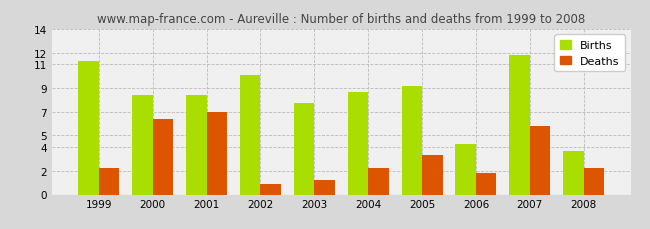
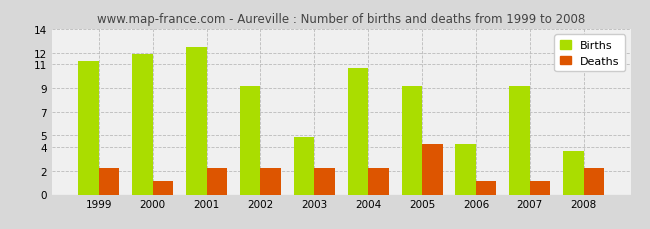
Births/2000: 8.4 -> 11.9
Deaths/2000: 6.4 -> 1.1
Births/2001: 8.4 -> 12.5
Deaths/2001: 7.0 -> 2.2
Births/2002: 10.1 -> 9.2
Deaths/2002: 0.9 -> 2.2
Births/2003: 7.7 -> 4.9
Deaths/2003: 1.2 -> 2.2
Births/2004: 8.7 -> 10.7
Deaths/2005: 3.3 -> 4.3
Deaths/2006: 1.8 -> 1.1
Births/2007: 11.8 -> 9.2
Deaths/2007: 5.8 -> 1.1
